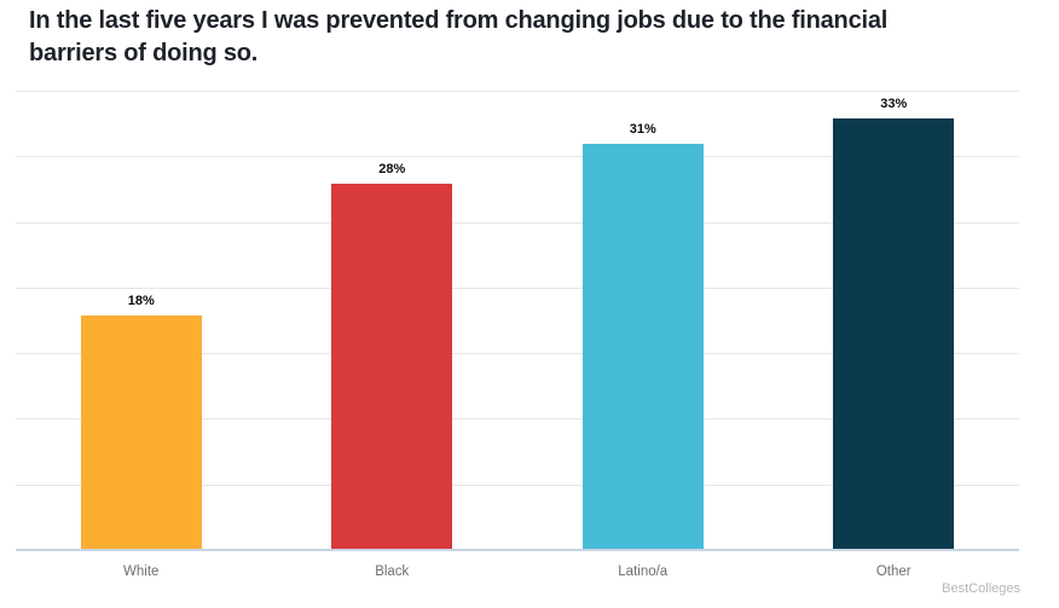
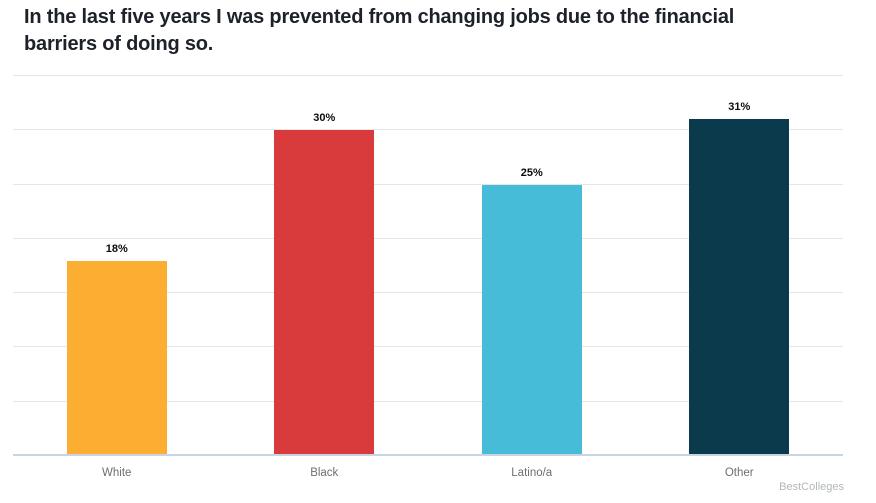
Black: 28% -> 30%
Latino/a: 31% -> 25%
Other: 33% -> 31%
